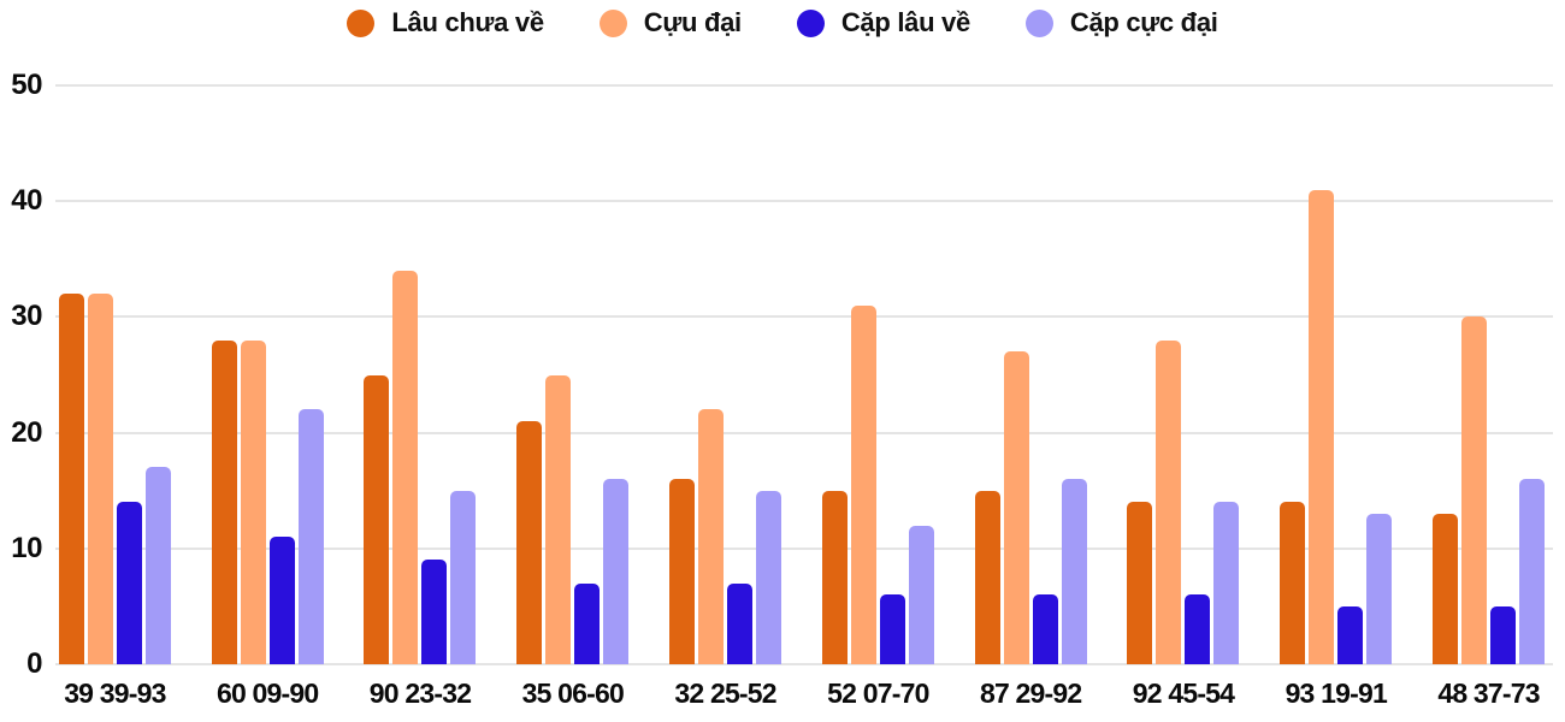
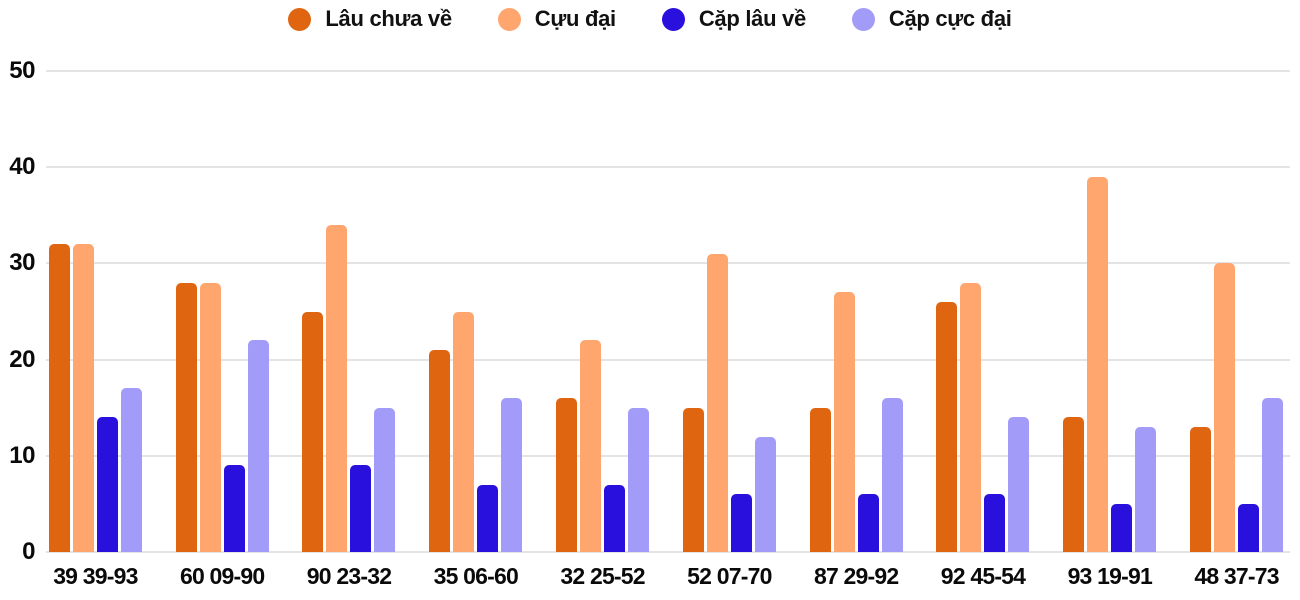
Cặp lâu về/60 09-90: 11 -> 9
Lâu chưa về/92 45-54: 14 -> 26
Cựu đại/93 19-91: 41 -> 39
